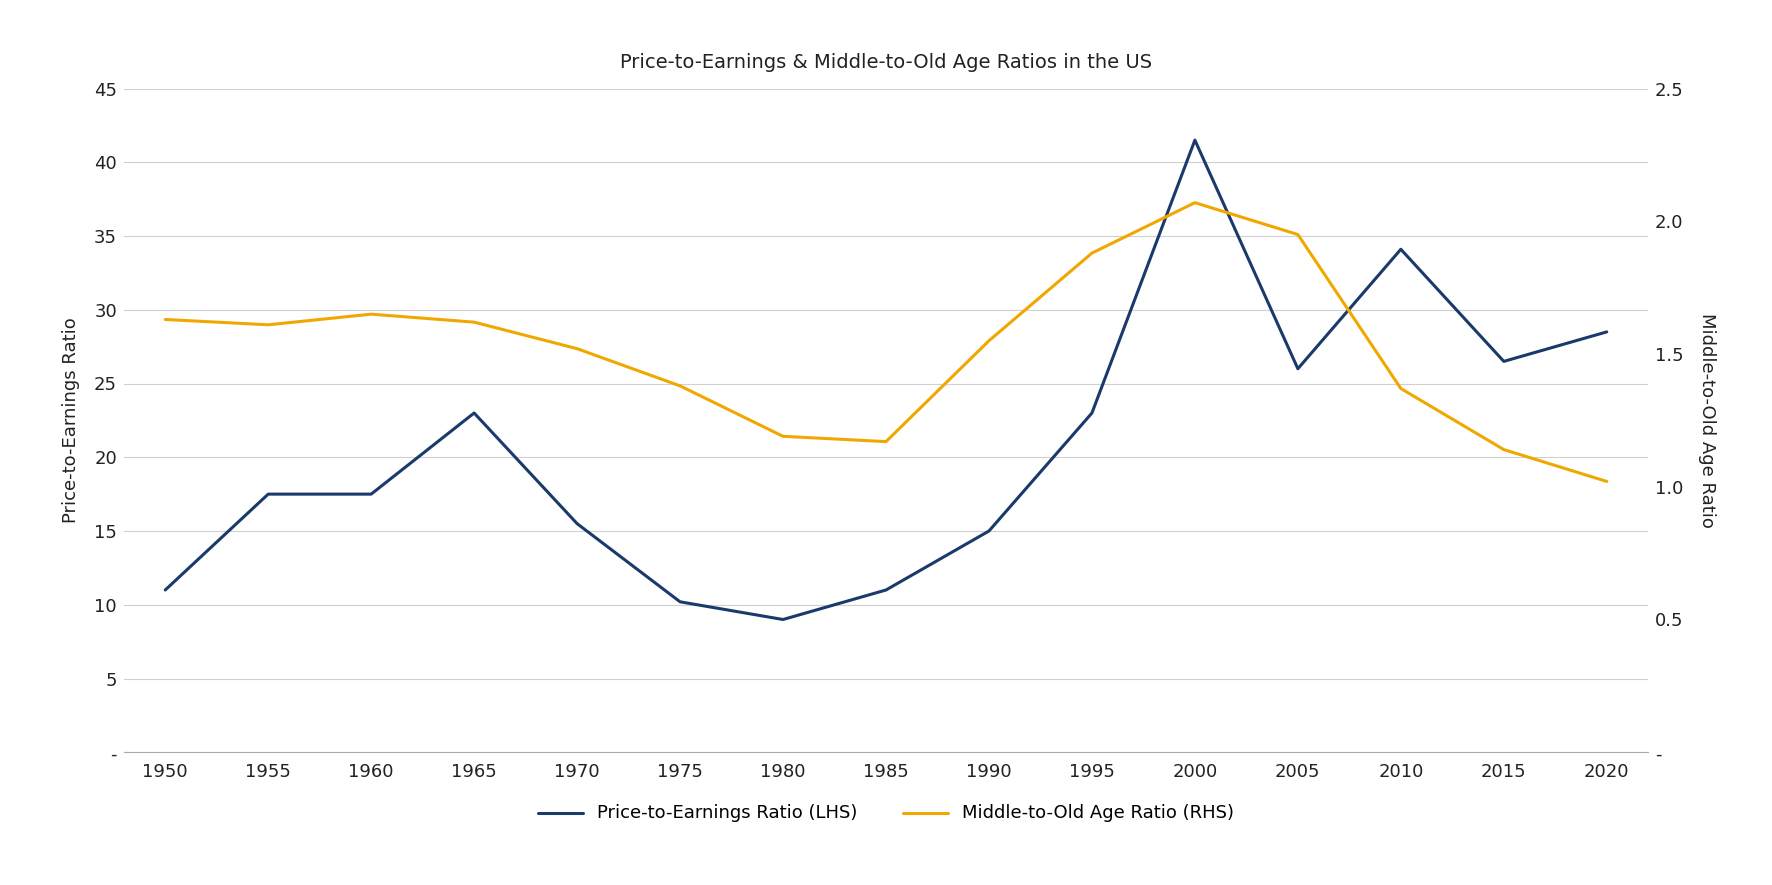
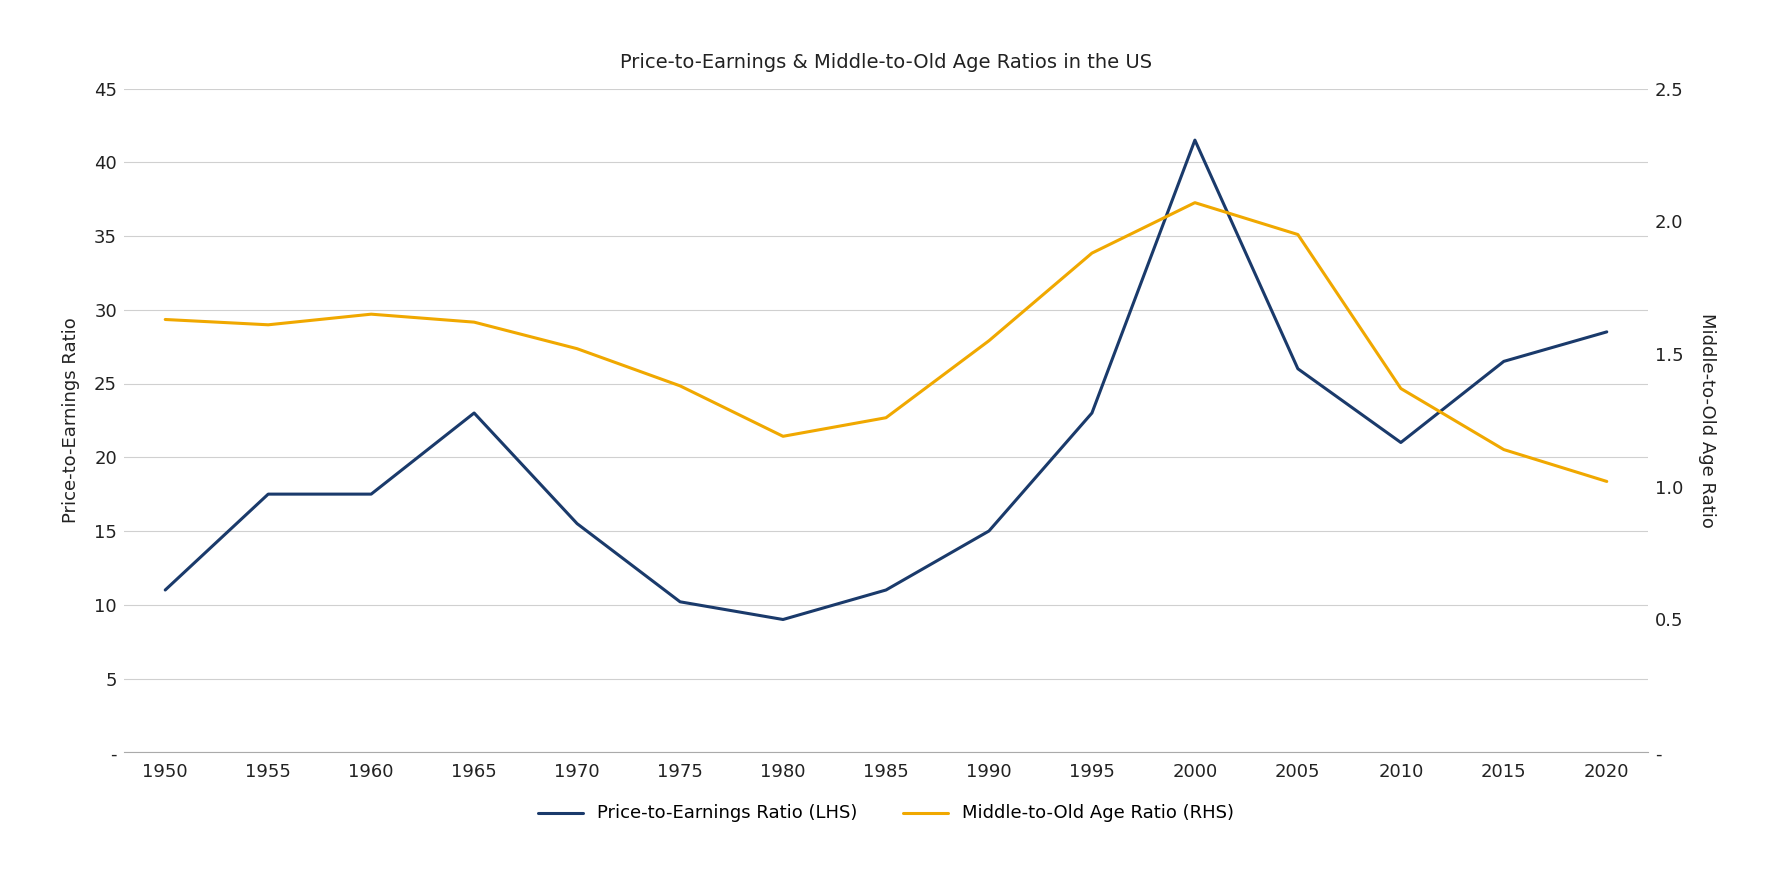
Middle-to-Old Age Ratio (RHS)/1985: 1.17 -> 1.26
Price-to-Earnings Ratio (LHS)/2010: 34.1 -> 21.0
